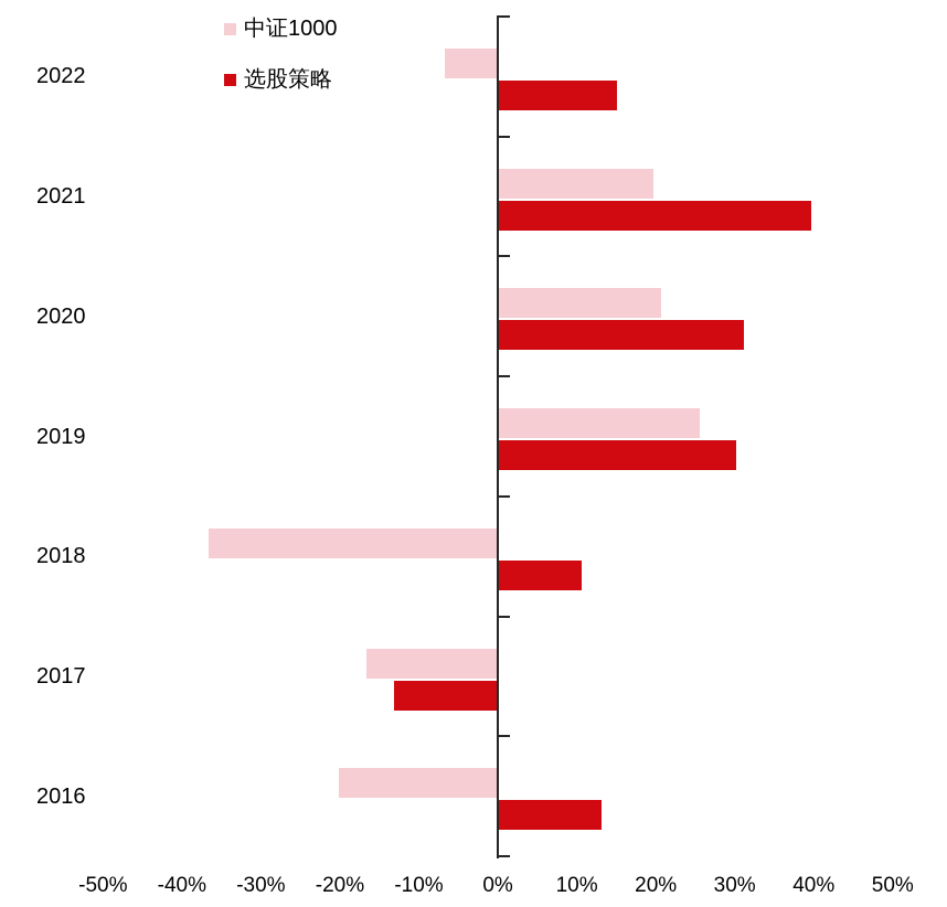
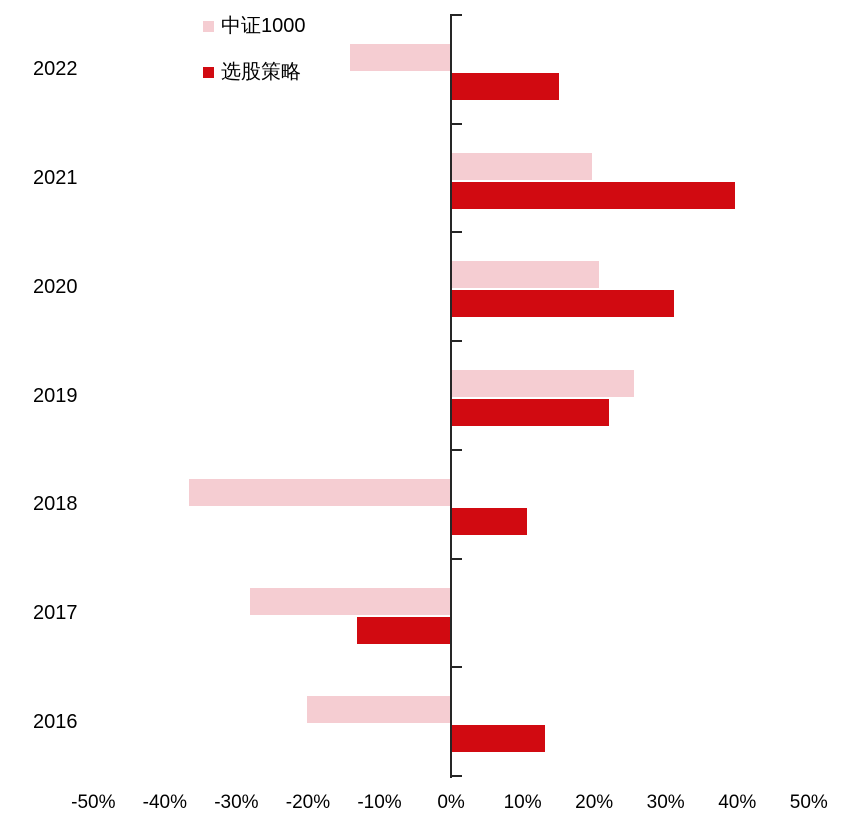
中证1000/2022: -6% -> -14%
选股策略/2019: 30% -> 22%
中证1000/2017: -16% -> -28%
